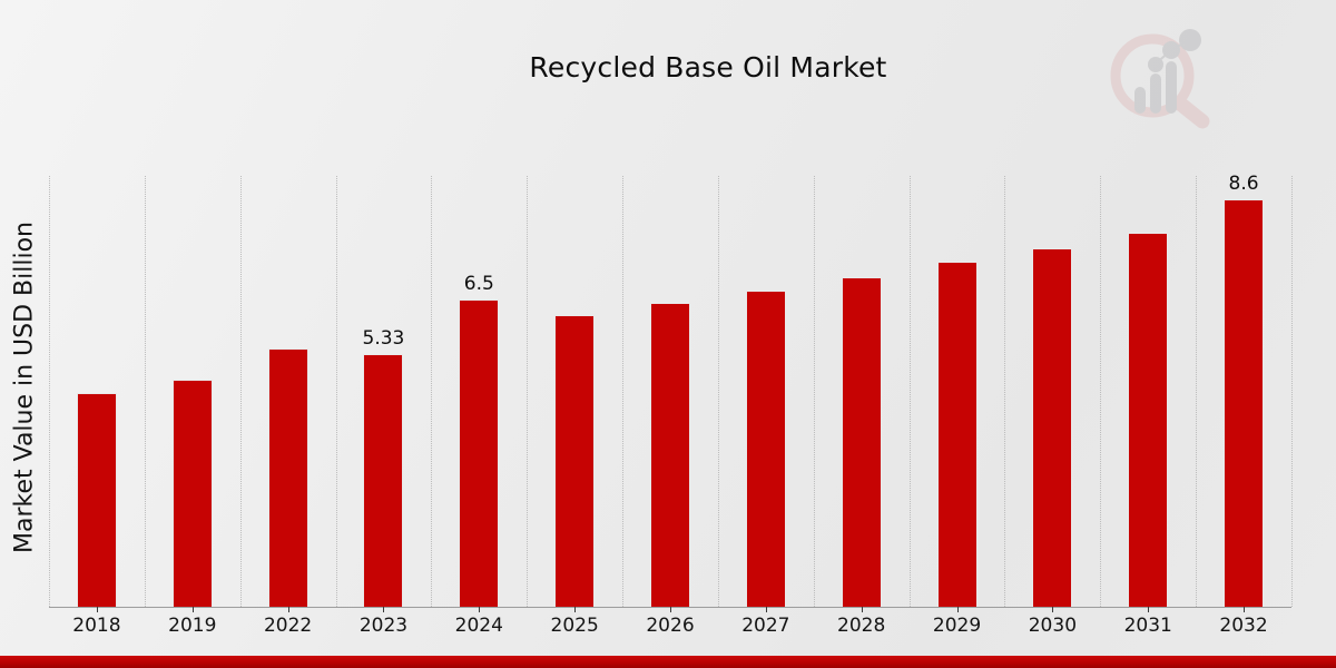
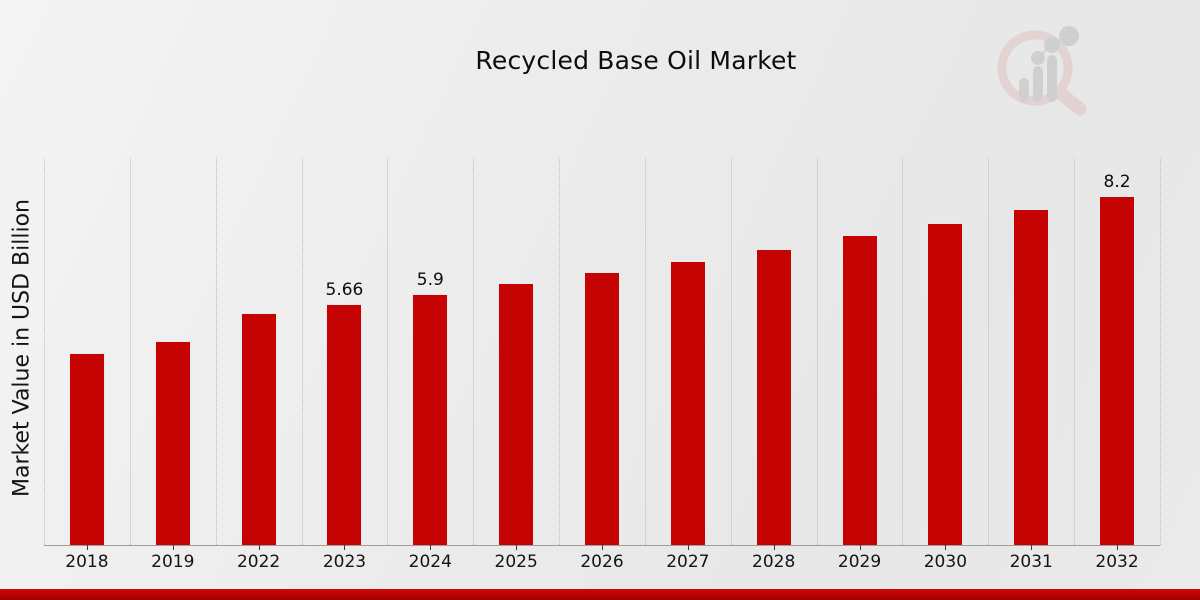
2023: 5.33 -> 5.66
2024: 6.5 -> 5.9
2032: 8.6 -> 8.2
